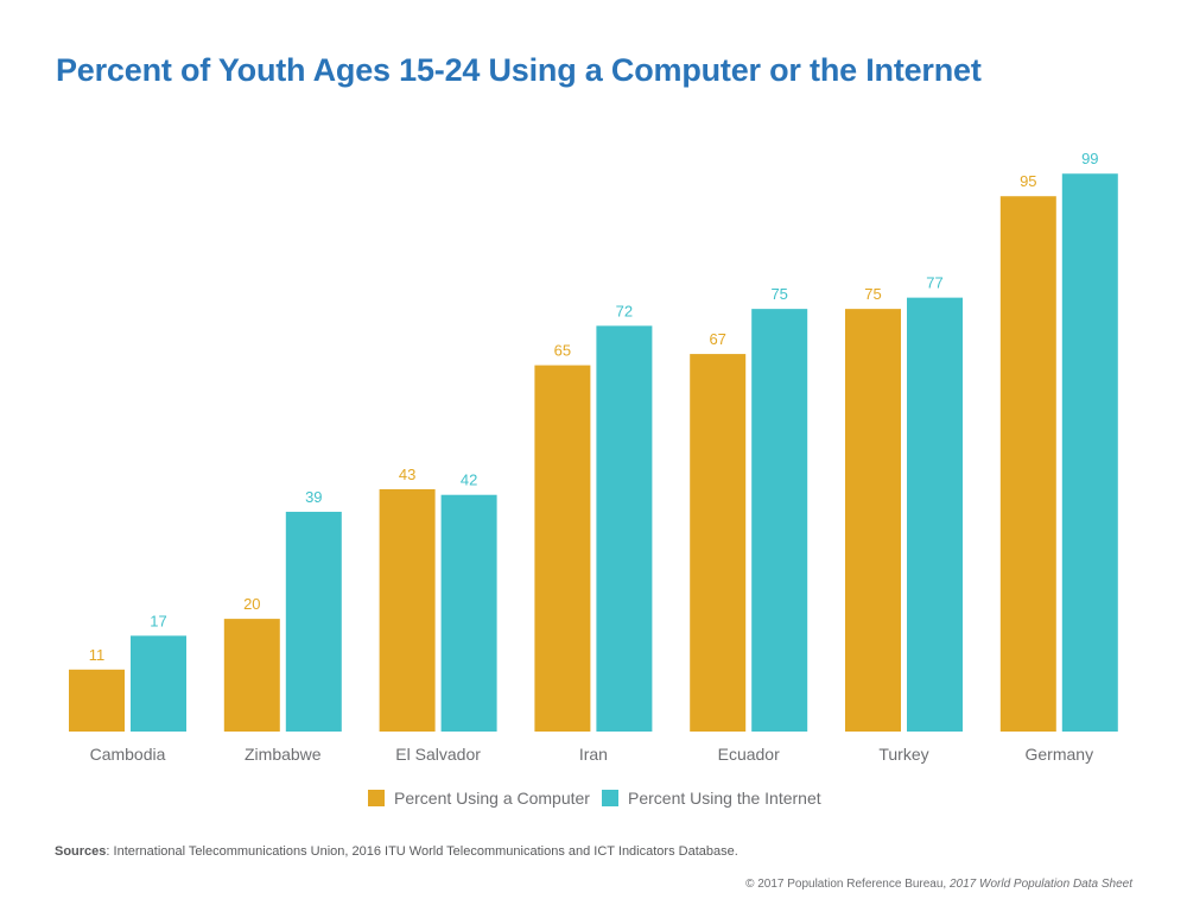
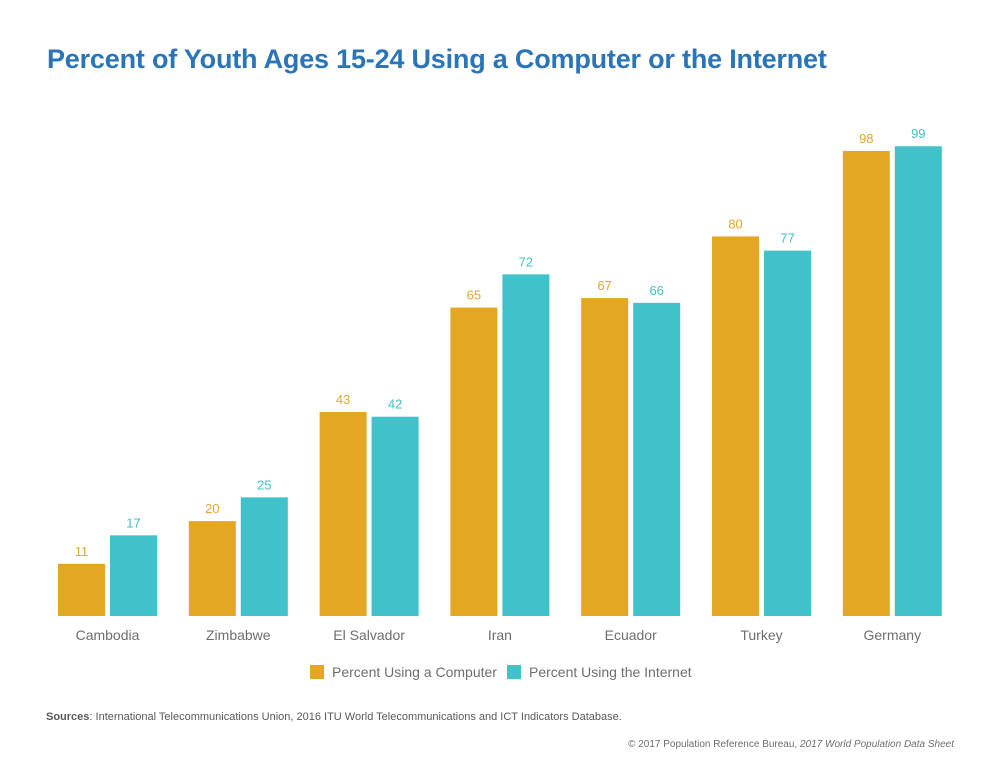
Percent Using the Internet/Zimbabwe: 39 -> 25
Percent Using the Internet/Ecuador: 75 -> 66
Percent Using a Computer/Turkey: 75 -> 80
Percent Using a Computer/Germany: 95 -> 98
